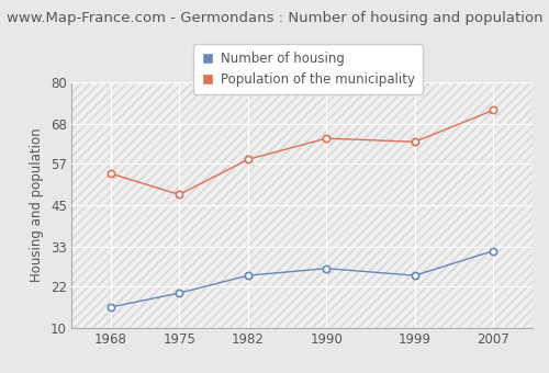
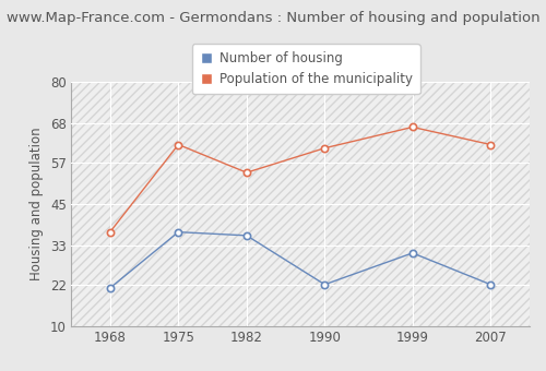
Number of housing/1968: 16 -> 21
Population of the municipality/1968: 54 -> 37
Number of housing/1975: 20 -> 37
Population of the municipality/1975: 48 -> 62
Number of housing/1982: 25 -> 36
Population of the municipality/1982: 58 -> 54
Number of housing/1990: 27 -> 22
Population of the municipality/1990: 64 -> 61
Number of housing/1999: 25 -> 31
Population of the municipality/1999: 63 -> 67
Number of housing/2007: 32 -> 22
Population of the municipality/2007: 72 -> 62
